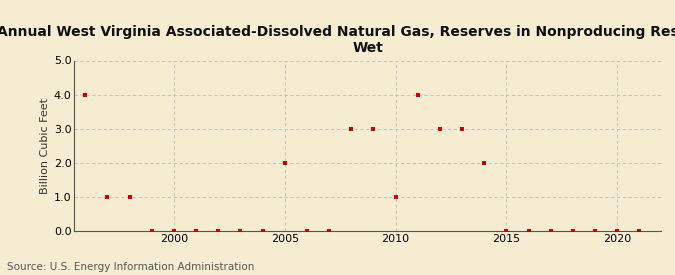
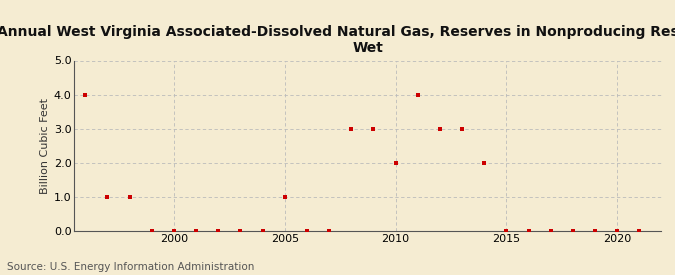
2005: 2 -> 1
2010: 1 -> 2
